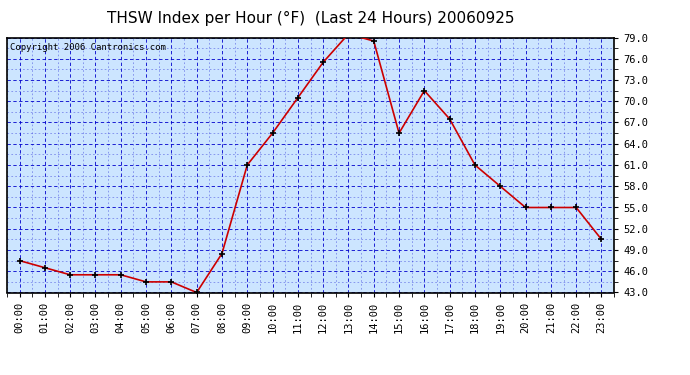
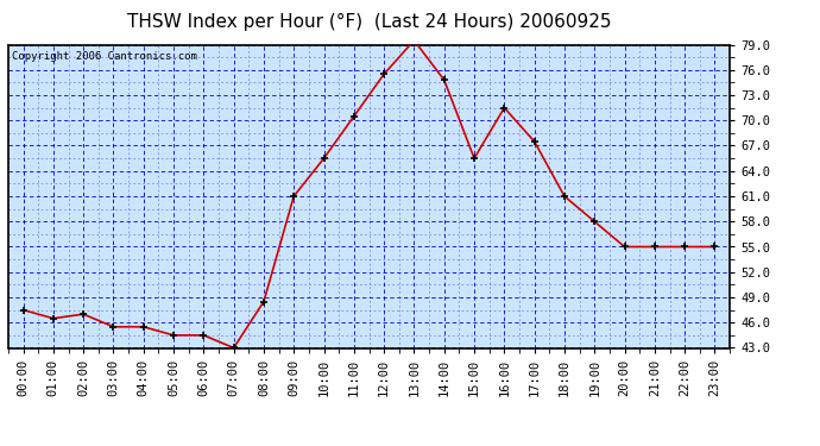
02:00: 45.5 -> 47.0
14:00: 78.5 -> 74.8
23:00: 50.5 -> 55.0
